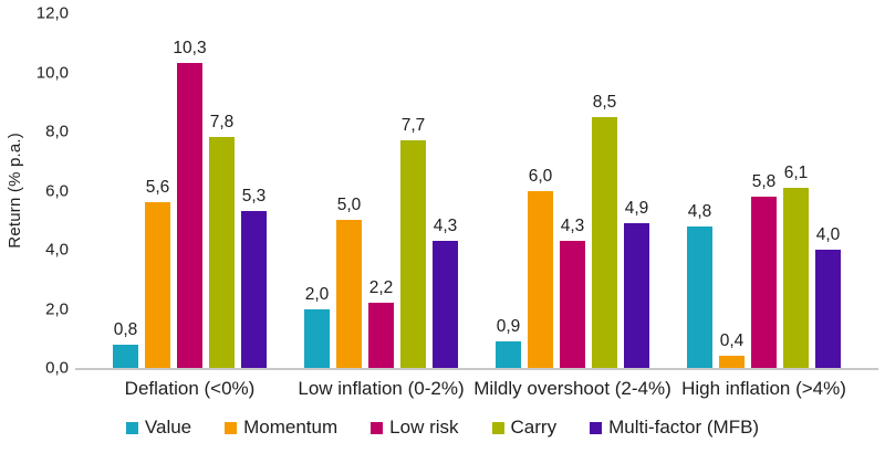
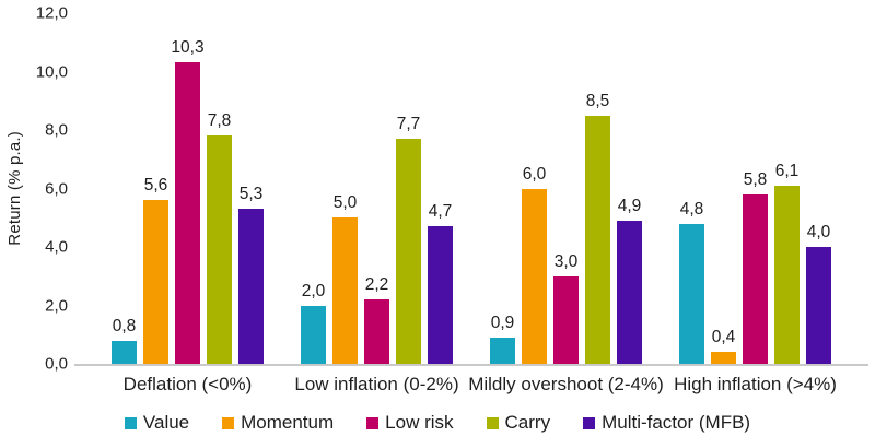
Multi-factor (MFB)/Low inflation (0-2%): 4,3 -> 4,7
Low risk/Mildly overshoot (2-4%): 4,3 -> 3,0
